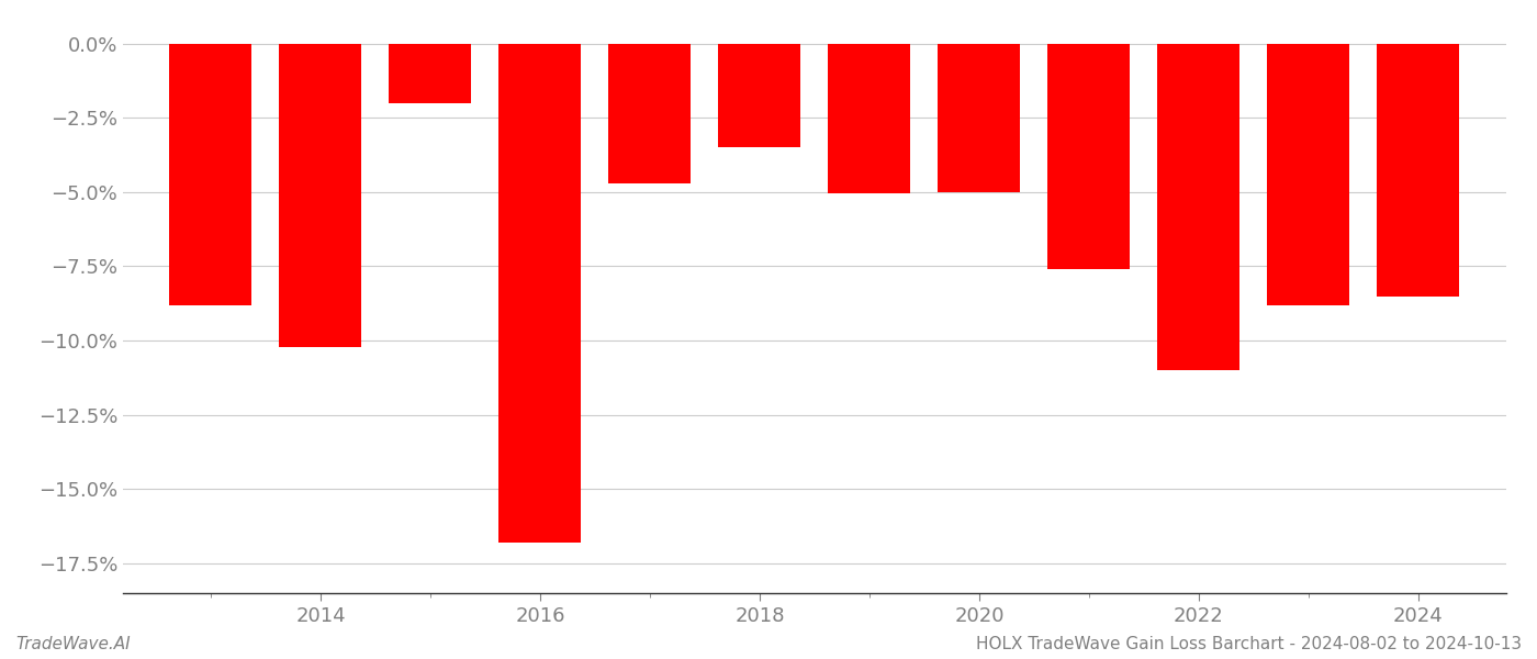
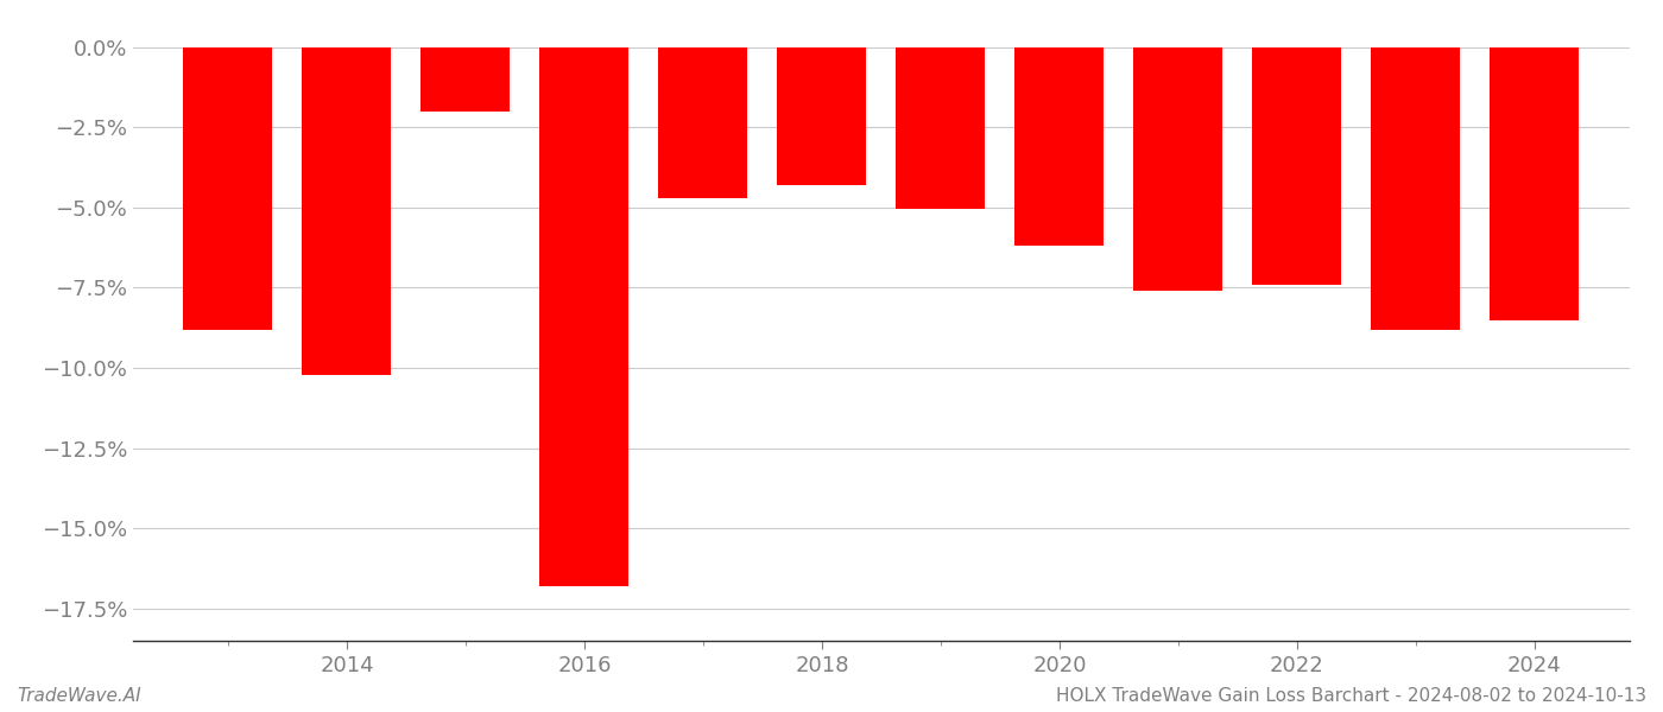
2018: -3.50% -> -4.30%
2020: -5.00% -> -6.20%
2022: -11.00% -> -7.40%
